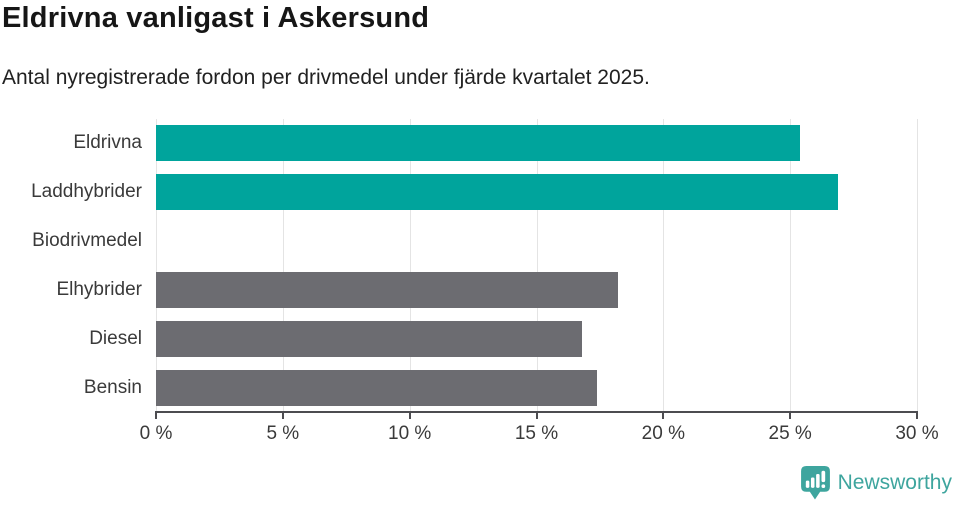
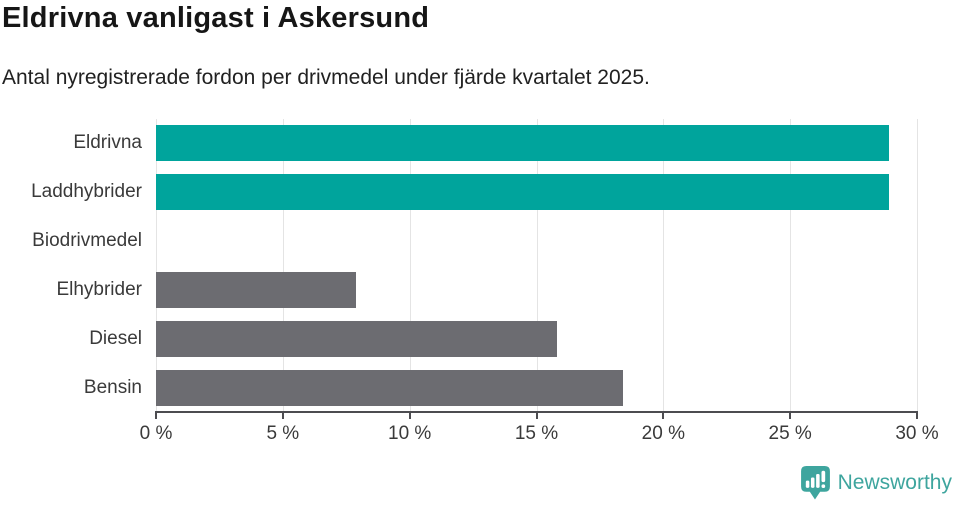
Eldrivna: 25.4% -> 28.9%
Laddhybrider: 26.9% -> 28.9%
Elhybrider: 18.2% -> 7.9%
Diesel: 16.8% -> 15.8%
Bensin: 17.4% -> 18.4%
